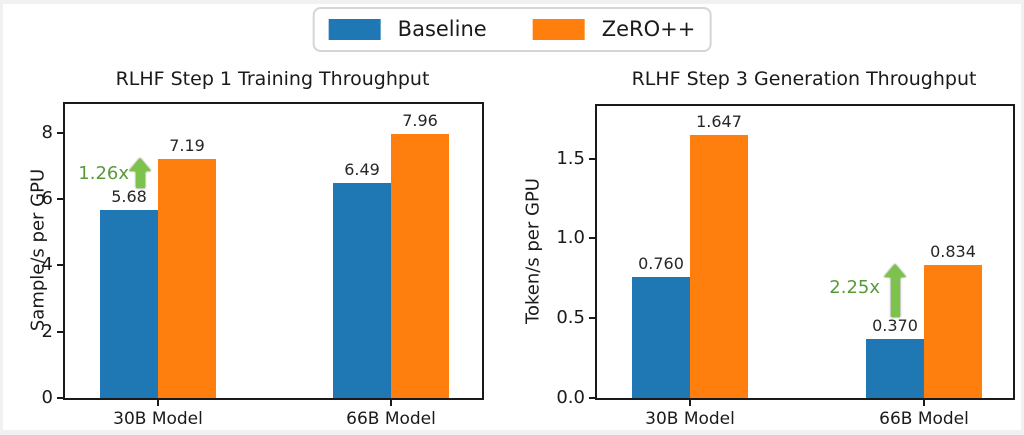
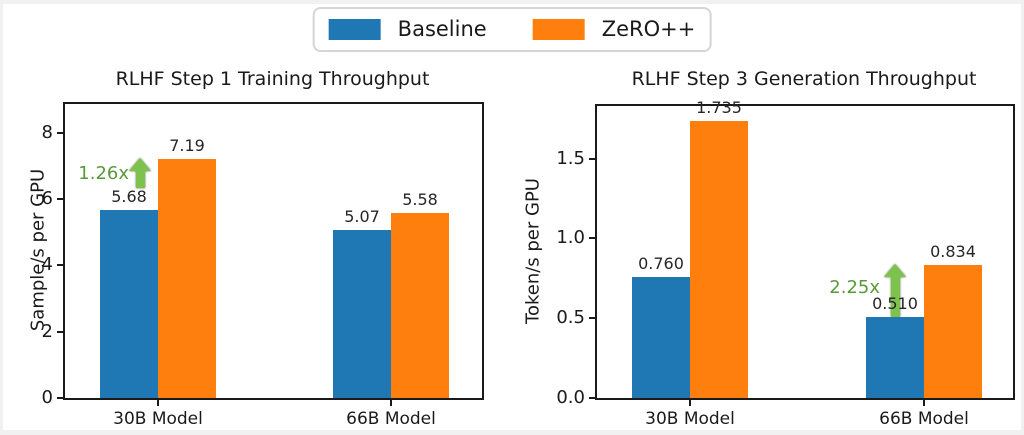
RLHF Step 1 Training Throughput/Baseline/66B Model: 6.49 -> 5.07
RLHF Step 1 Training Throughput/ZeRO++/66B Model: 7.96 -> 5.58
RLHF Step 3 Generation Throughput/ZeRO++/30B Model: 1.647 -> 1.735
RLHF Step 3 Generation Throughput/Baseline/66B Model: 0.370 -> 0.510
